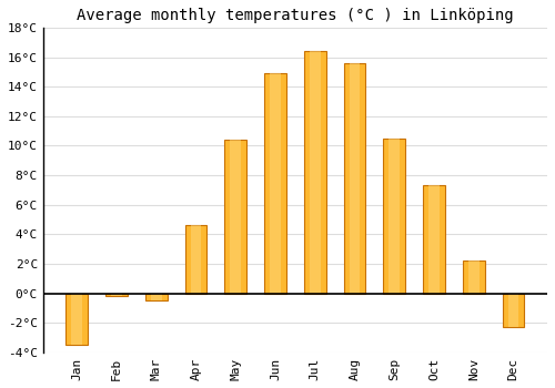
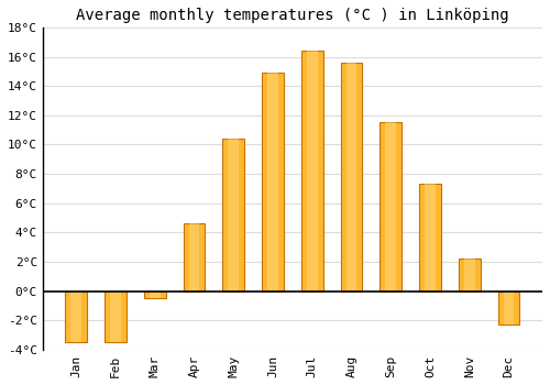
Feb: -0.2°C -> -3.5°C
Sep: 10.5°C -> 11.5°C
